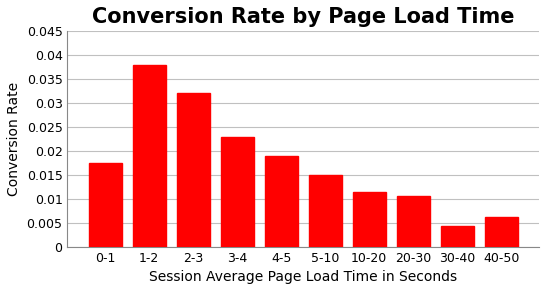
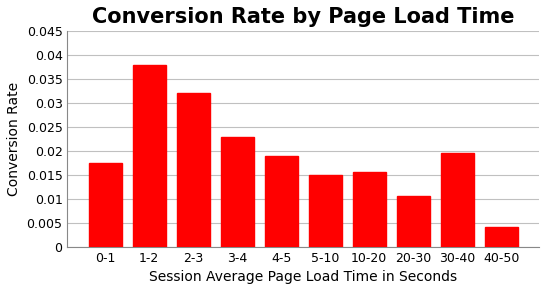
10-20: 0.0115 -> 0.0155
30-40: 0.0043 -> 0.0195
40-50: 0.0062 -> 0.0040
